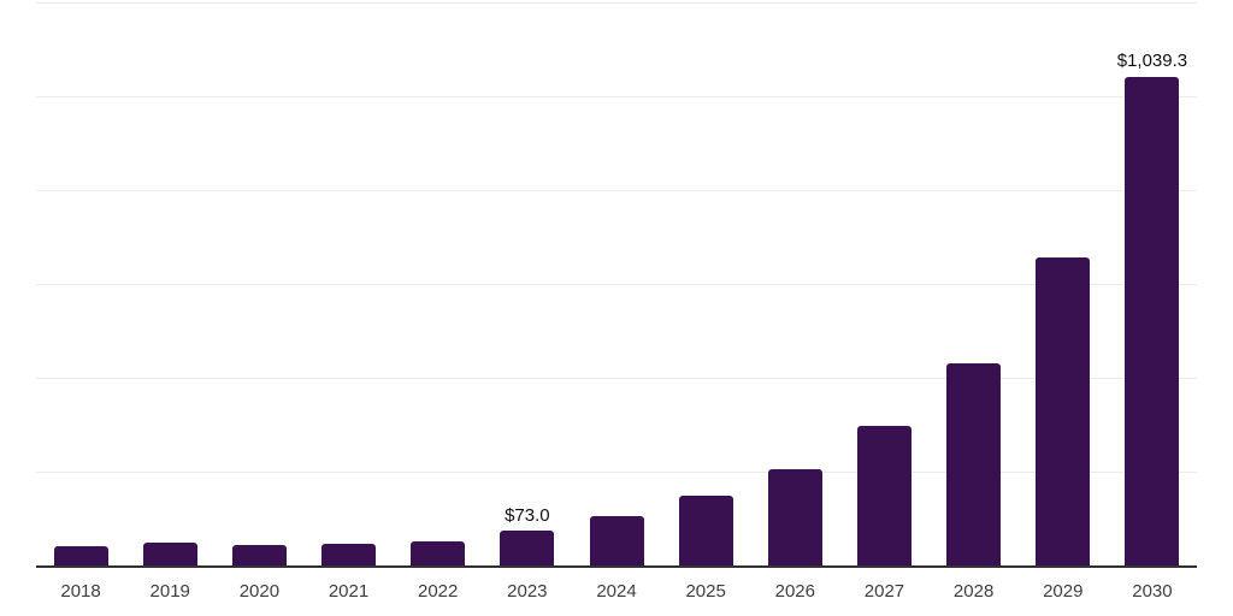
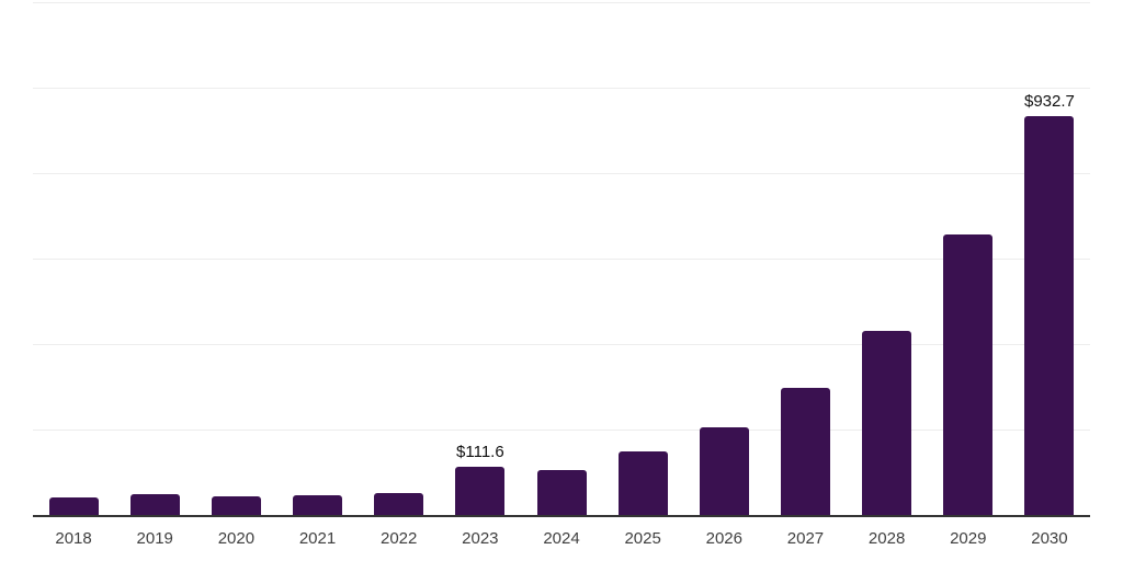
2023: $73.0 -> $111.6
2030: $1,039.3 -> $932.7
